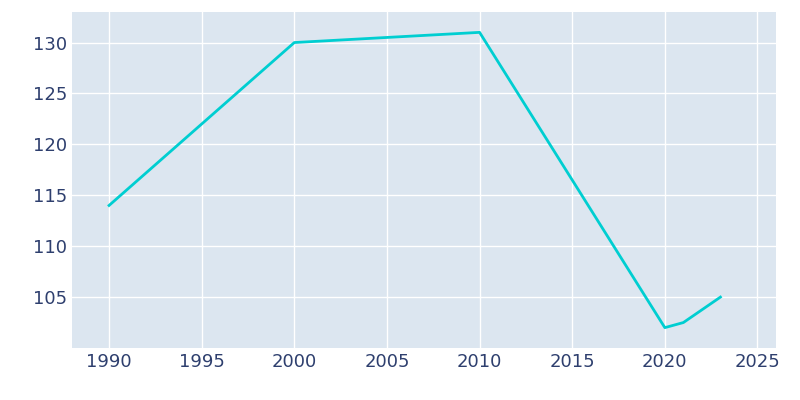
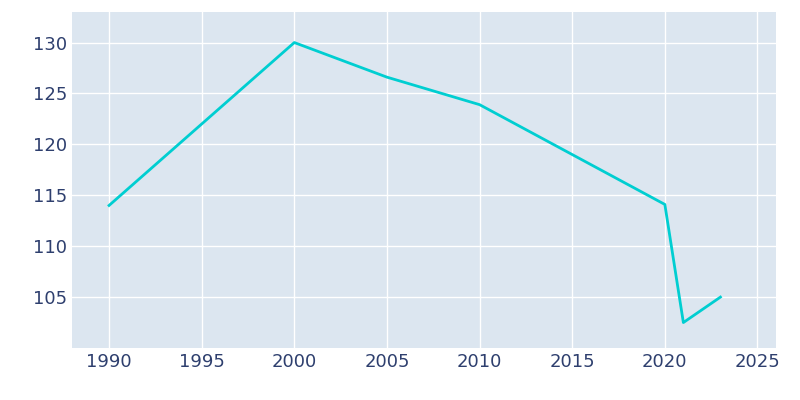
2005: 130.5 -> 126.6
2010: 131.0 -> 123.9
2020: 102.0 -> 114.1
